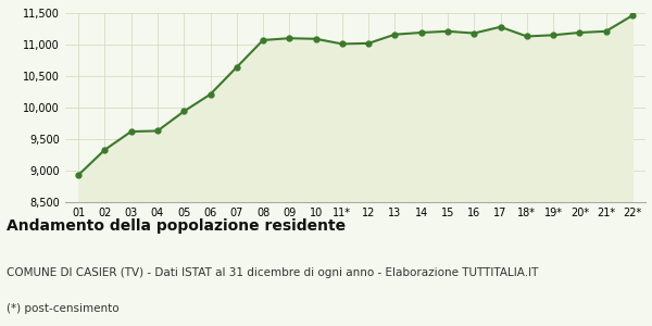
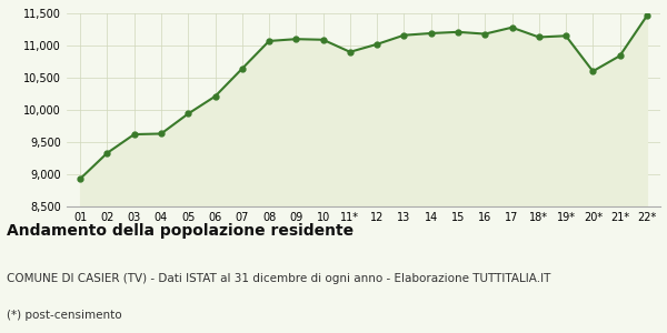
11*: 11,010 -> 10,900
20*: 11,190 -> 10,600
21*: 11,210 -> 10,840
